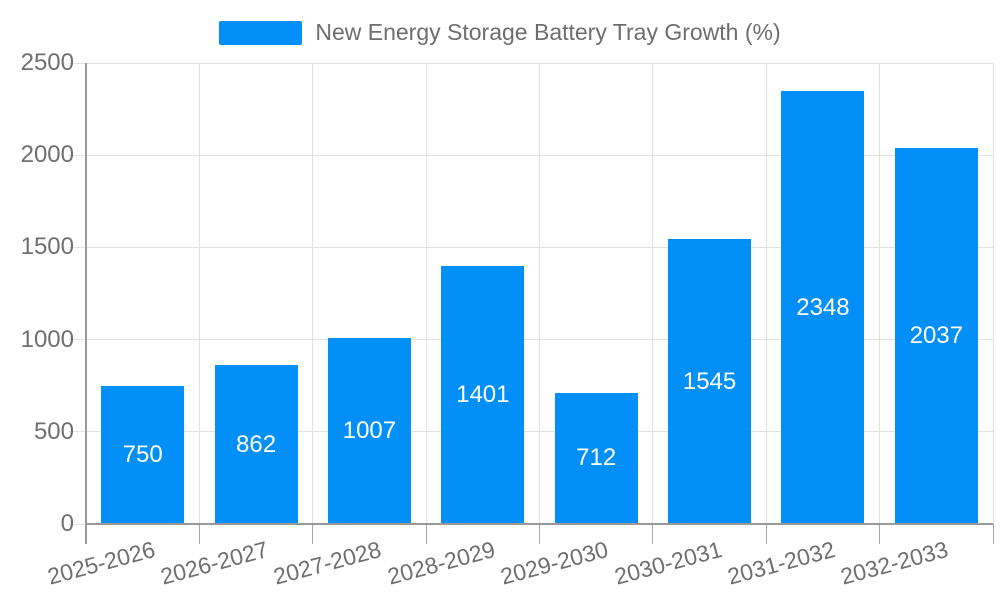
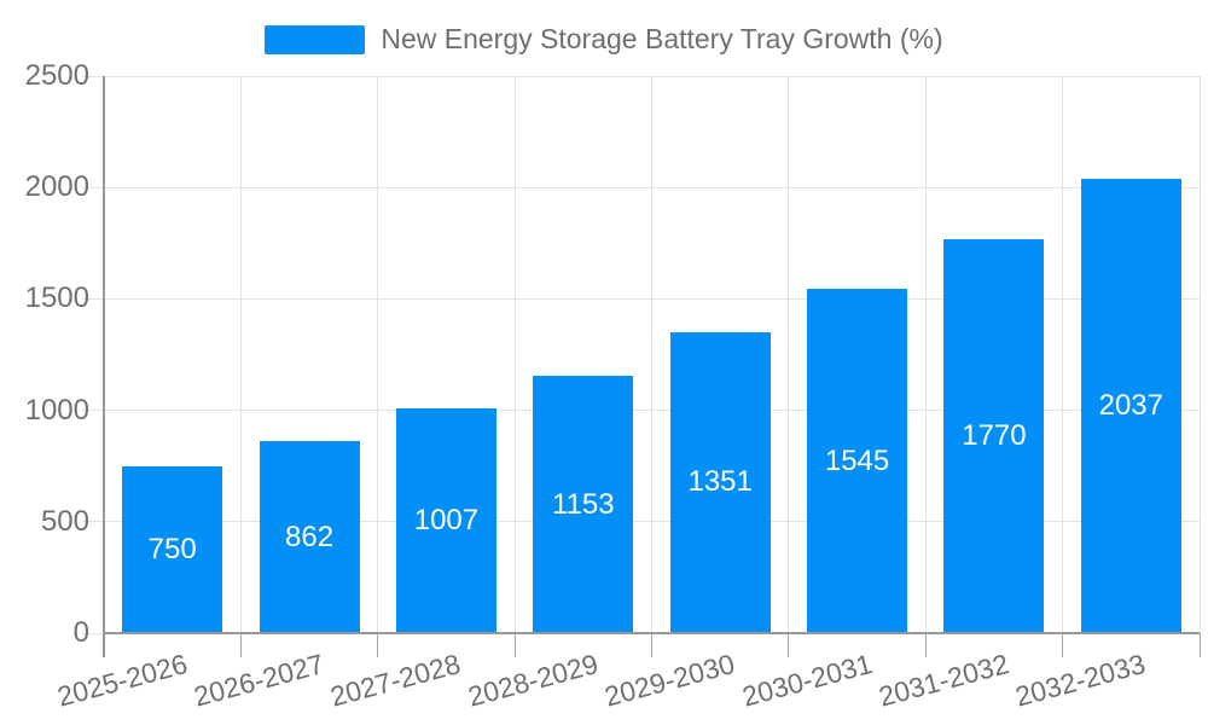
2028-2029: 1401 -> 1153
2029-2030: 712 -> 1351
2031-2032: 2348 -> 1770
